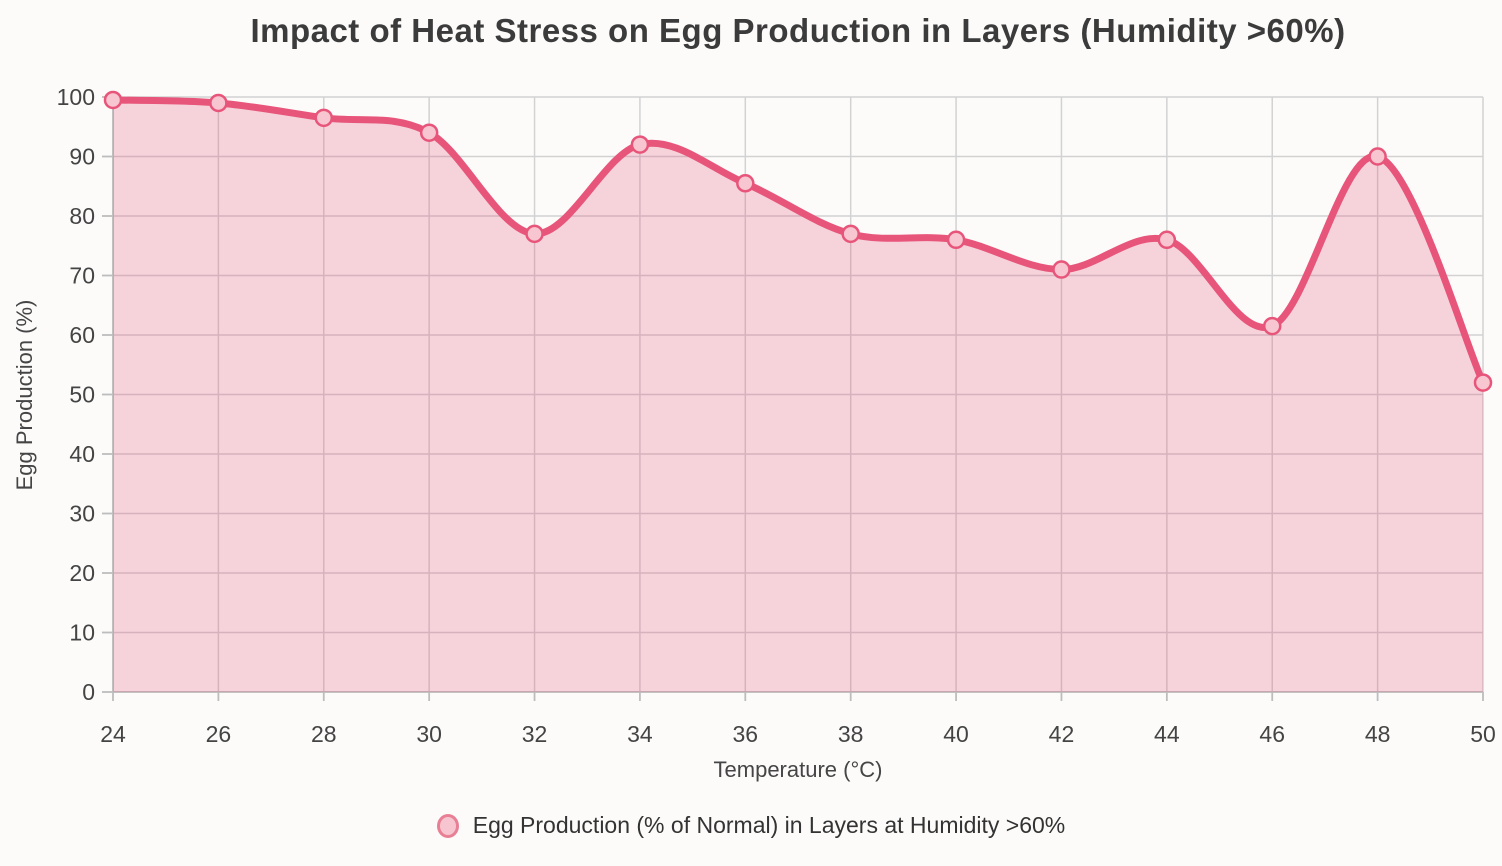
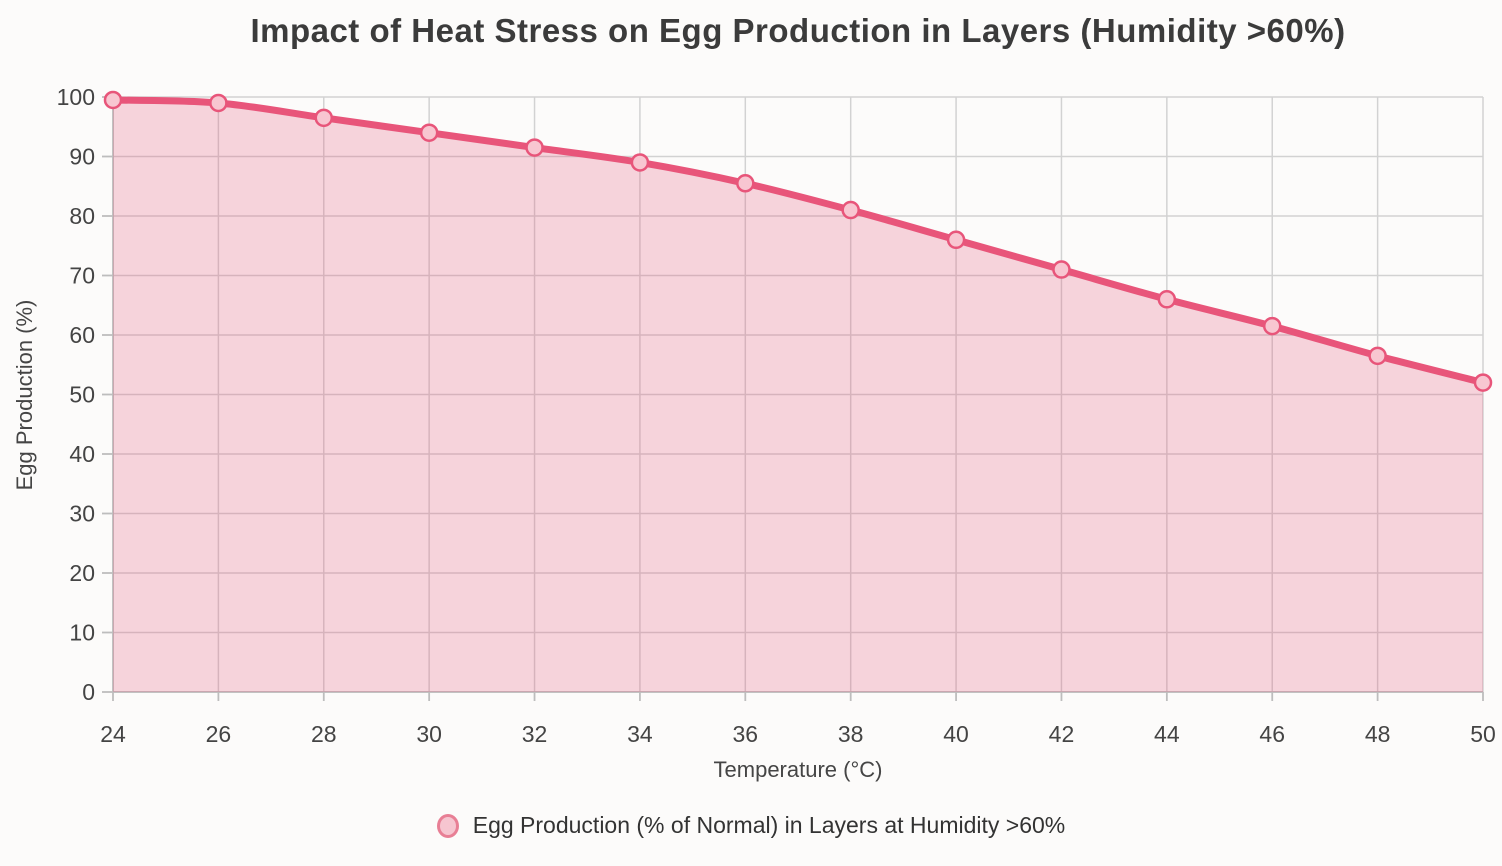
32: 77 -> 92
34: 92 -> 89
38: 77 -> 81
44: 76 -> 66
48: 90 -> 56
